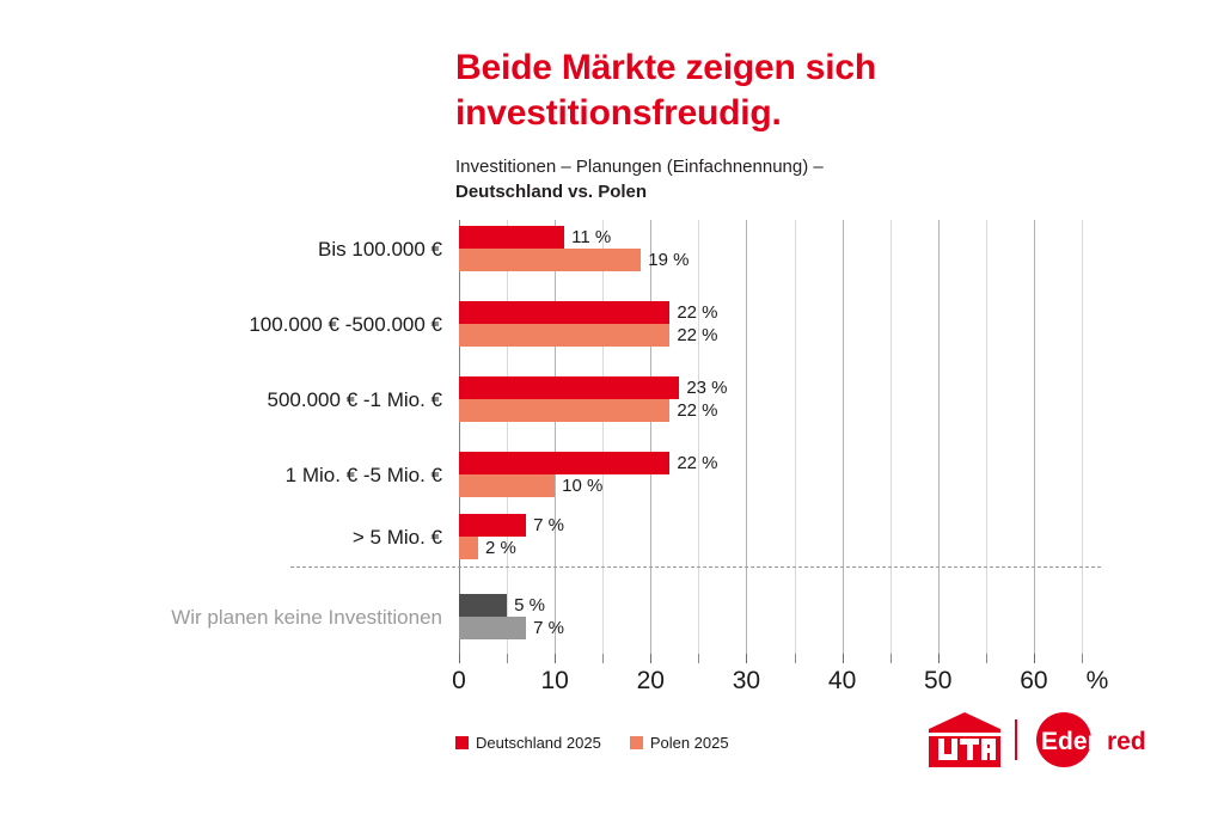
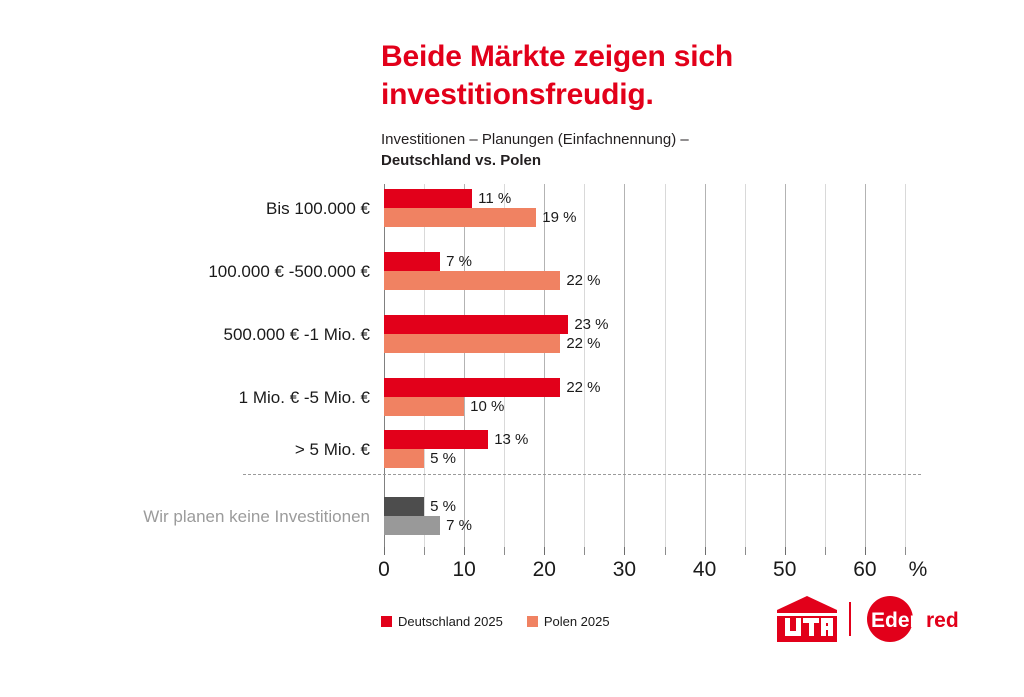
Deutschland 2025/100.000 € -500.000 €: 22 -> 7
Deutschland 2025/> 5 Mio. €: 7 -> 13
Polen 2025/> 5 Mio. €: 2 -> 5
